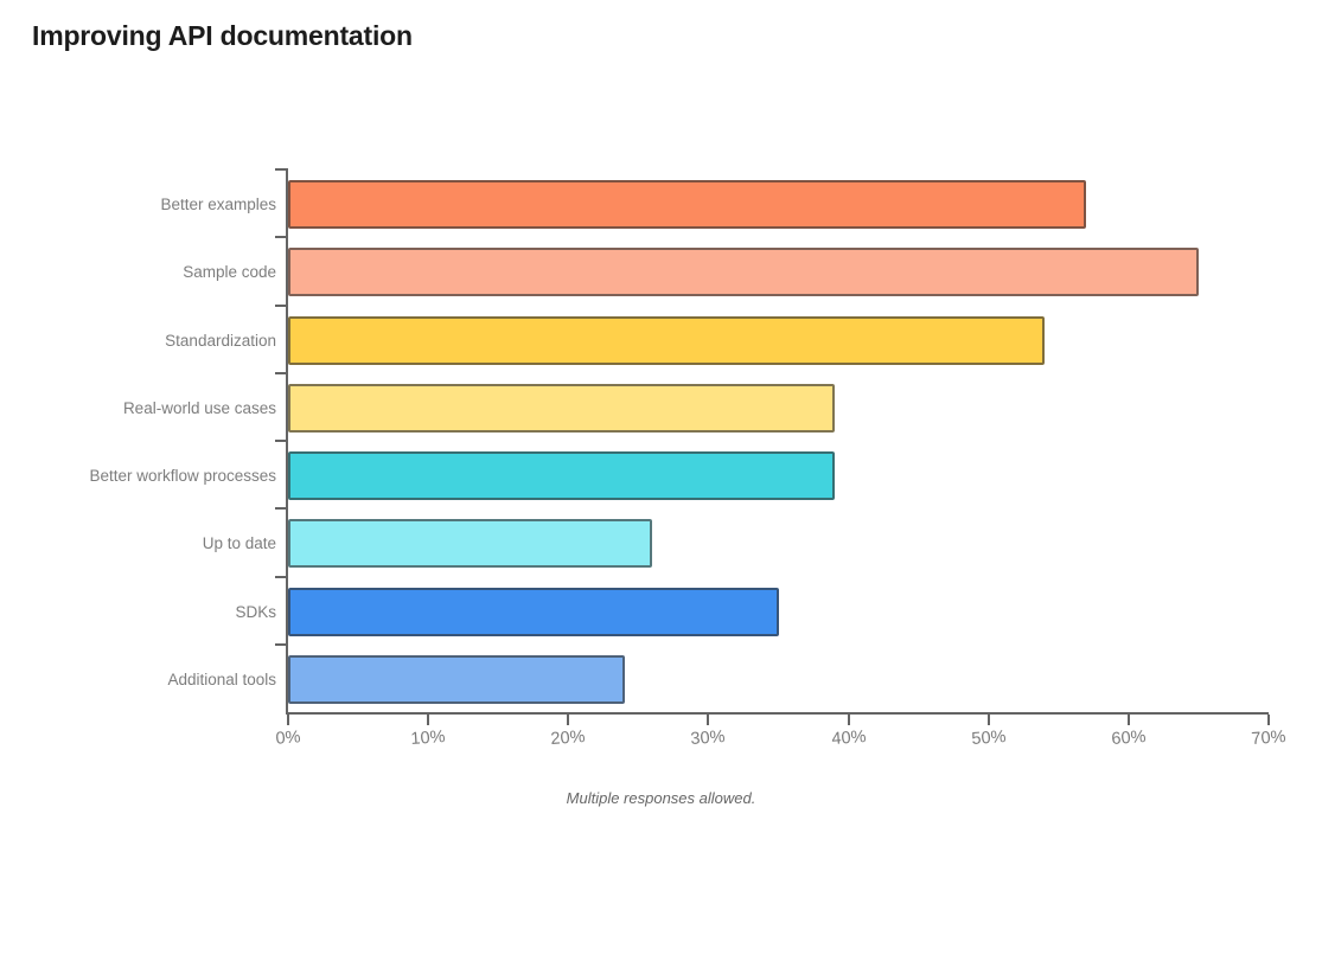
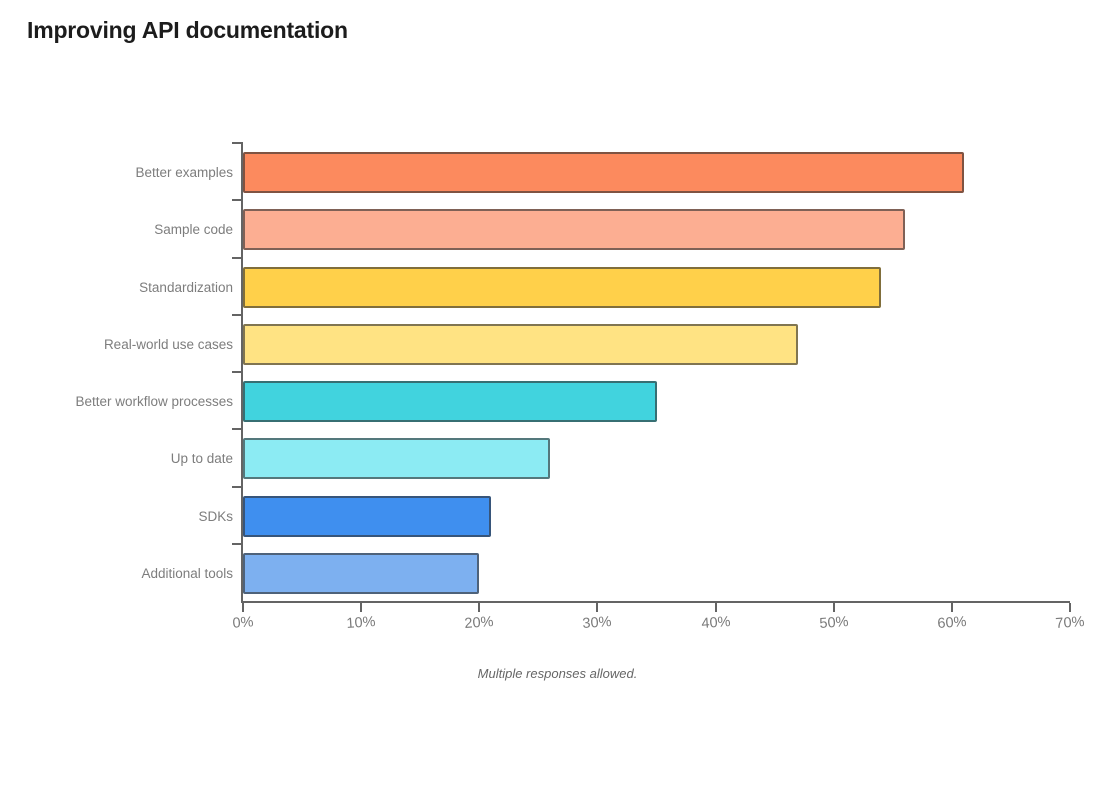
Better examples: 57% -> 61%
Sample code: 65% -> 56%
Real-world use cases: 39% -> 47%
Better workflow processes: 39% -> 35%
SDKs: 35% -> 21%
Additional tools: 24% -> 20%
